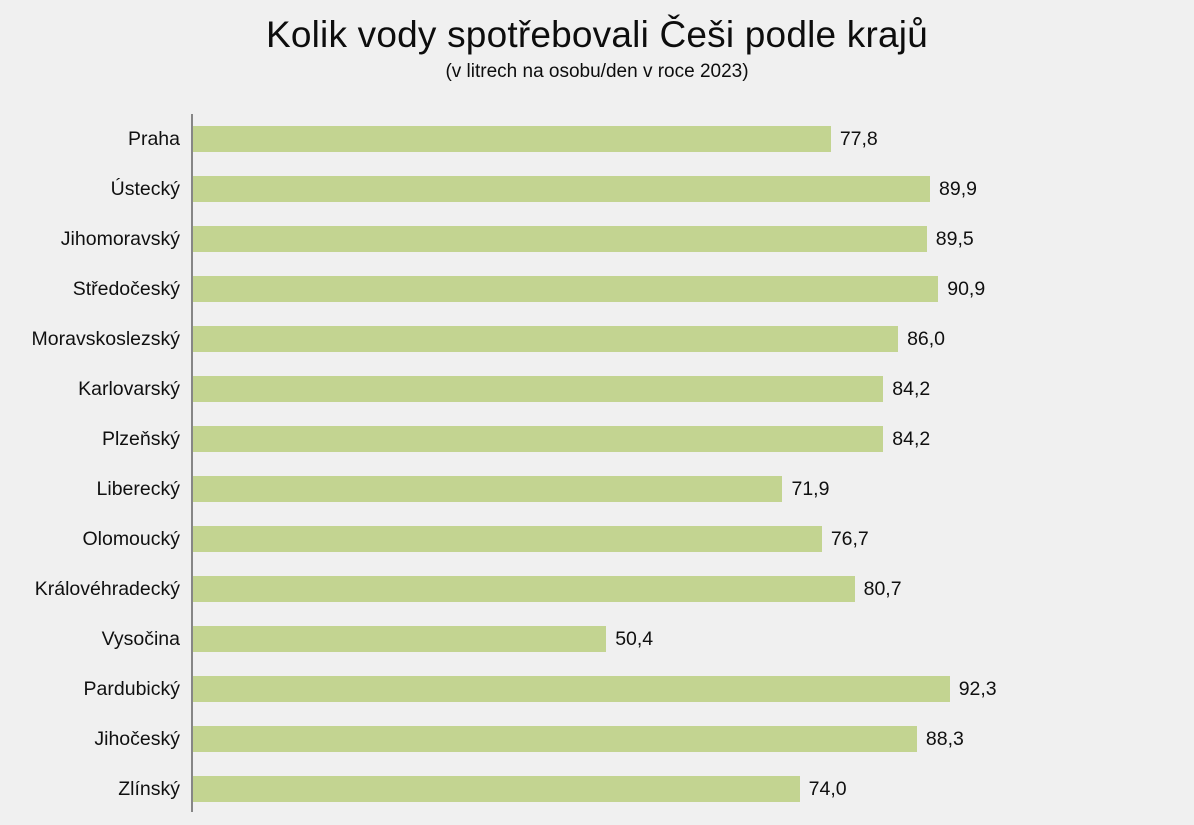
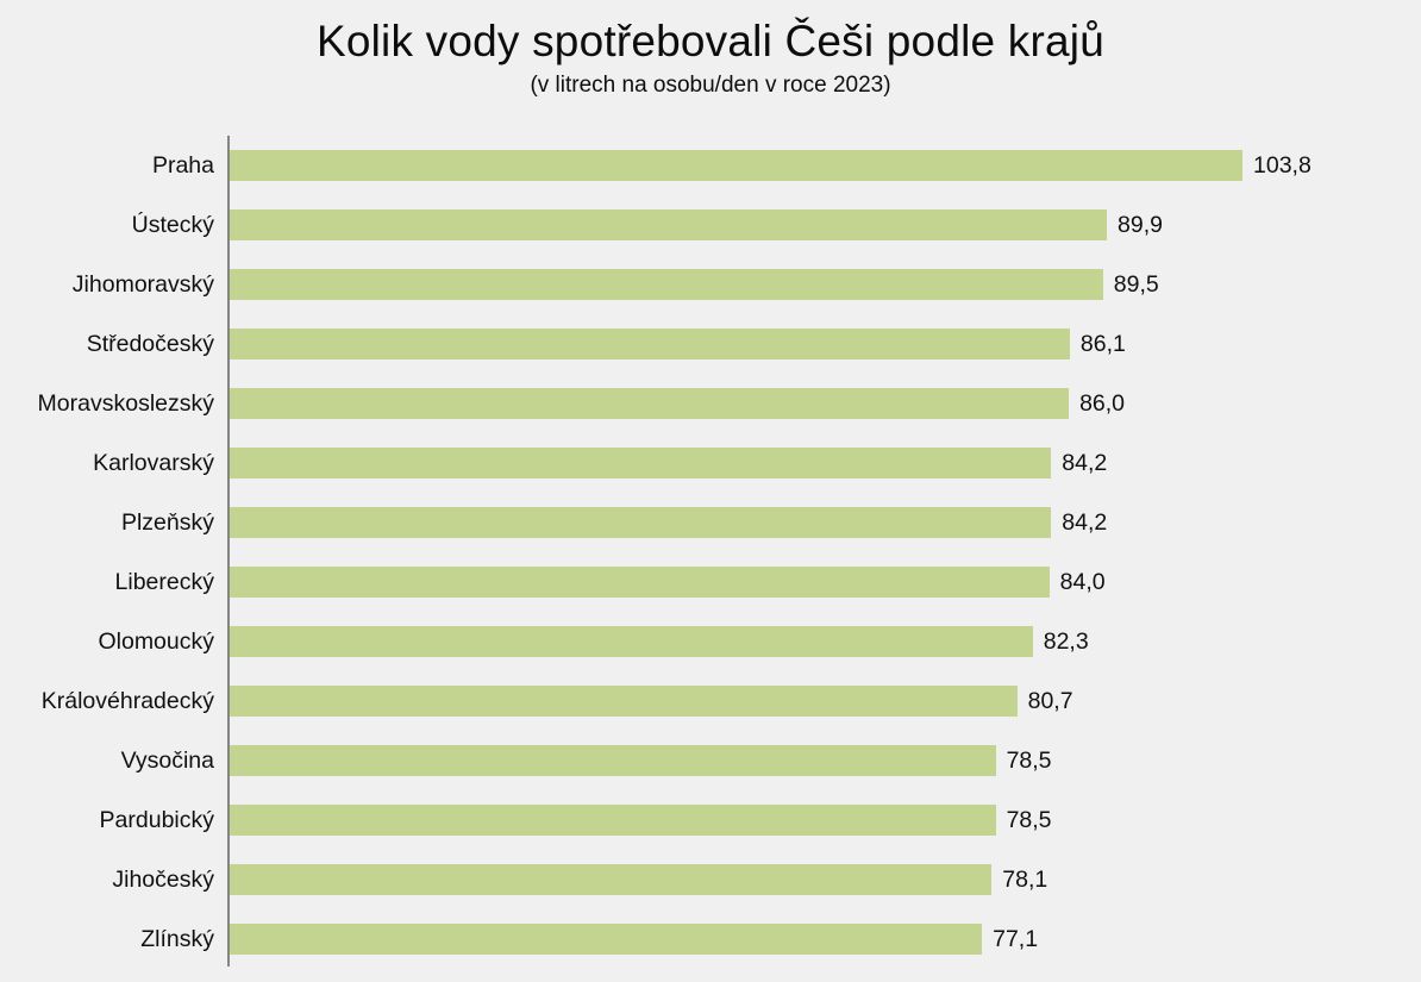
Praha: 77,8 -> 103,8
Středočeský: 90,9 -> 86,1
Liberecký: 71,9 -> 84,0
Olomoucký: 76,7 -> 82,3
Vysočina: 50,4 -> 78,5
Pardubický: 92,3 -> 78,5
Jihočeský: 88,3 -> 78,1
Zlínský: 74,0 -> 77,1
